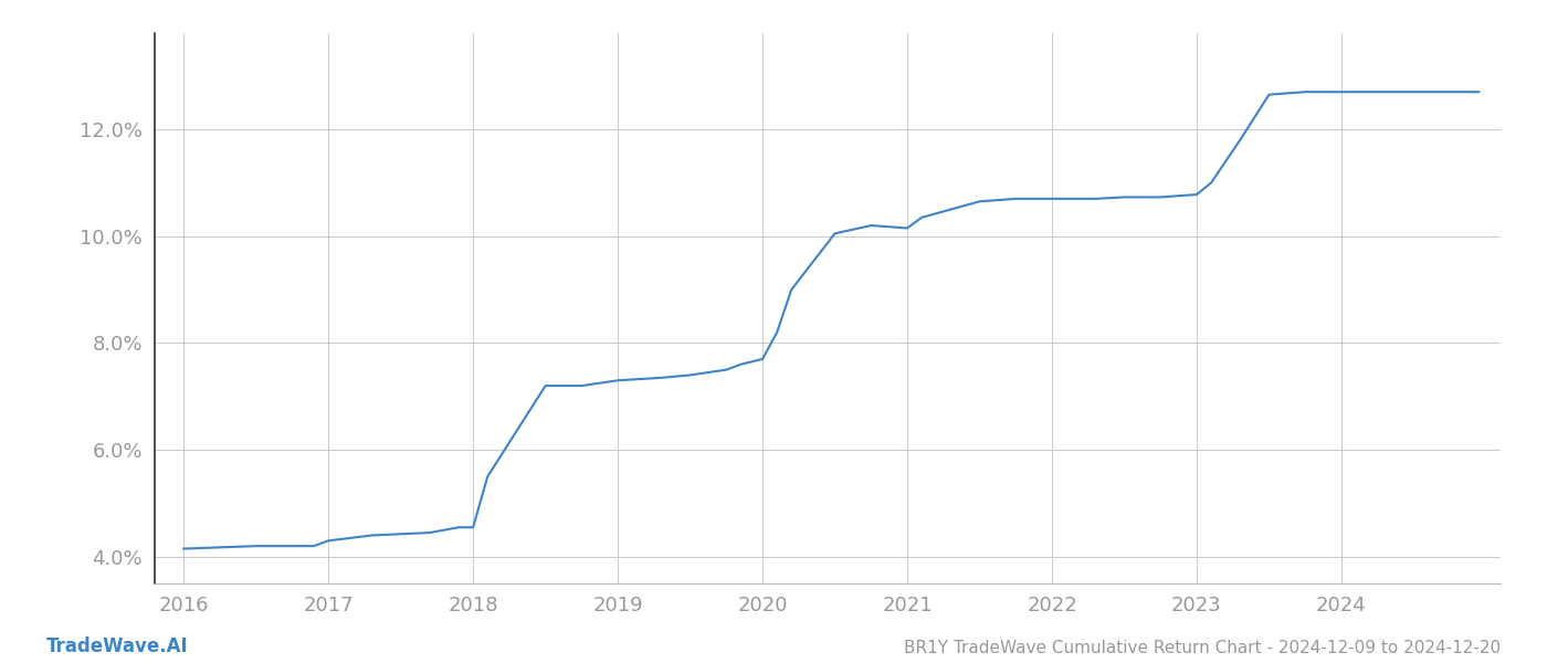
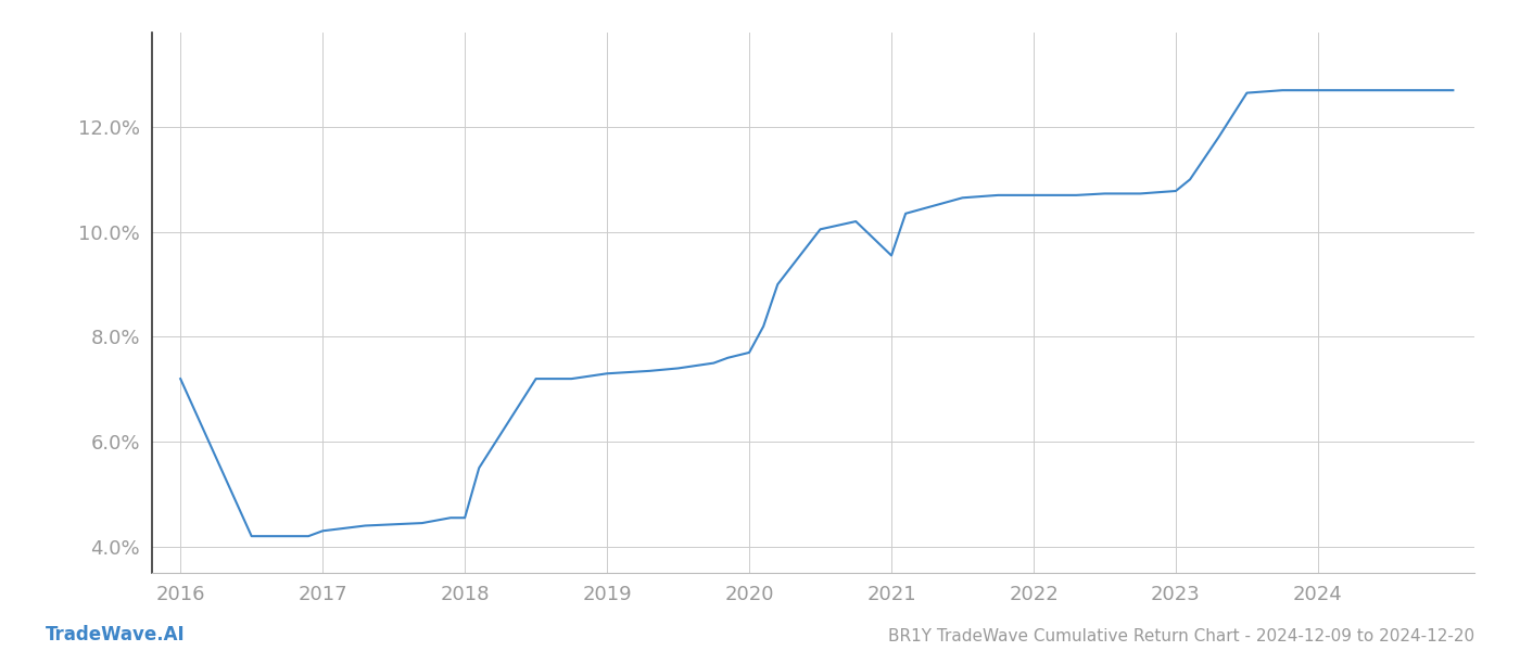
2016: 4.15% -> 7.20%
2021: 10.15% -> 9.55%
